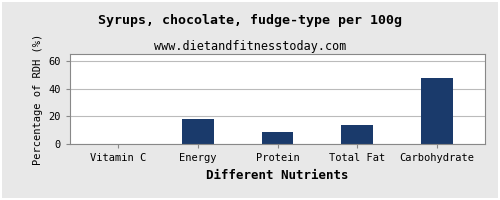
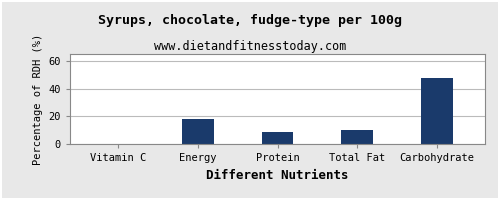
Total Fat: 14 -> 10
